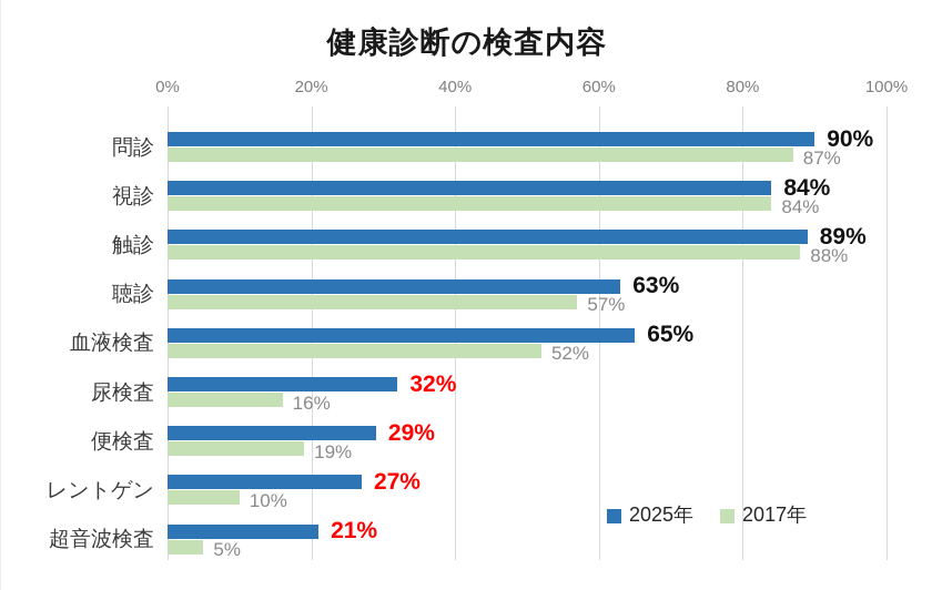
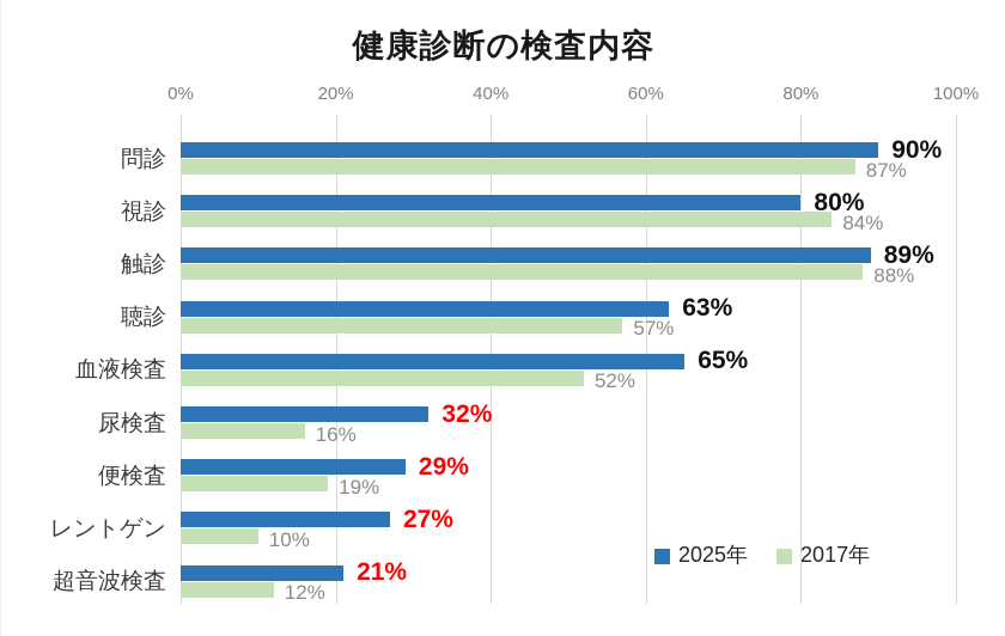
2025年/視診: 84% -> 80%
2017年/超音波検査: 5% -> 12%
